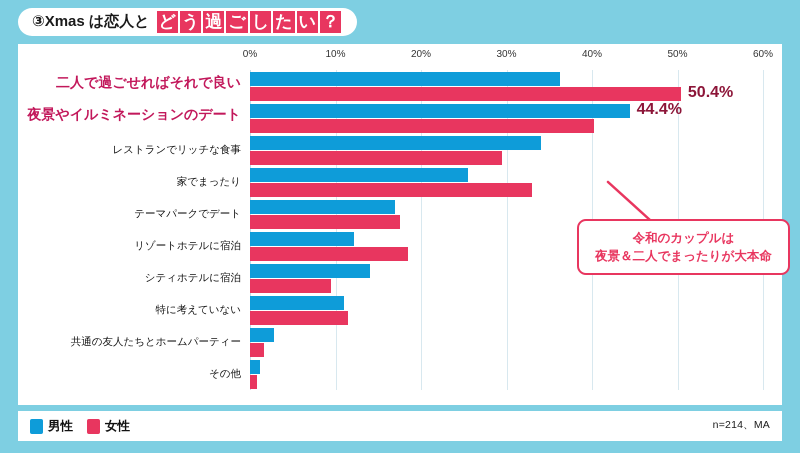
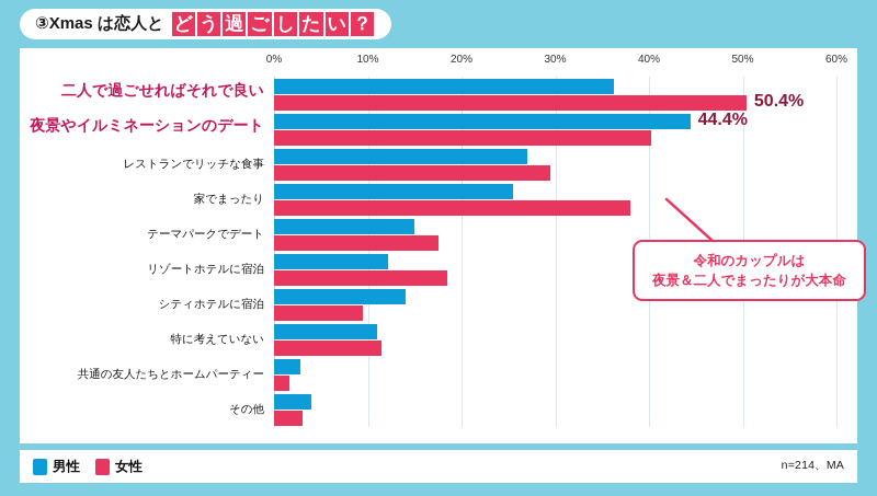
男性/レストランでリッチな食事: 34% -> 27%
女性/家でまったり: 33% -> 38%
男性/テーマパークでデート: 17% -> 15%
男性/その他: 1% -> 4%
女性/その他: 1% -> 3%
